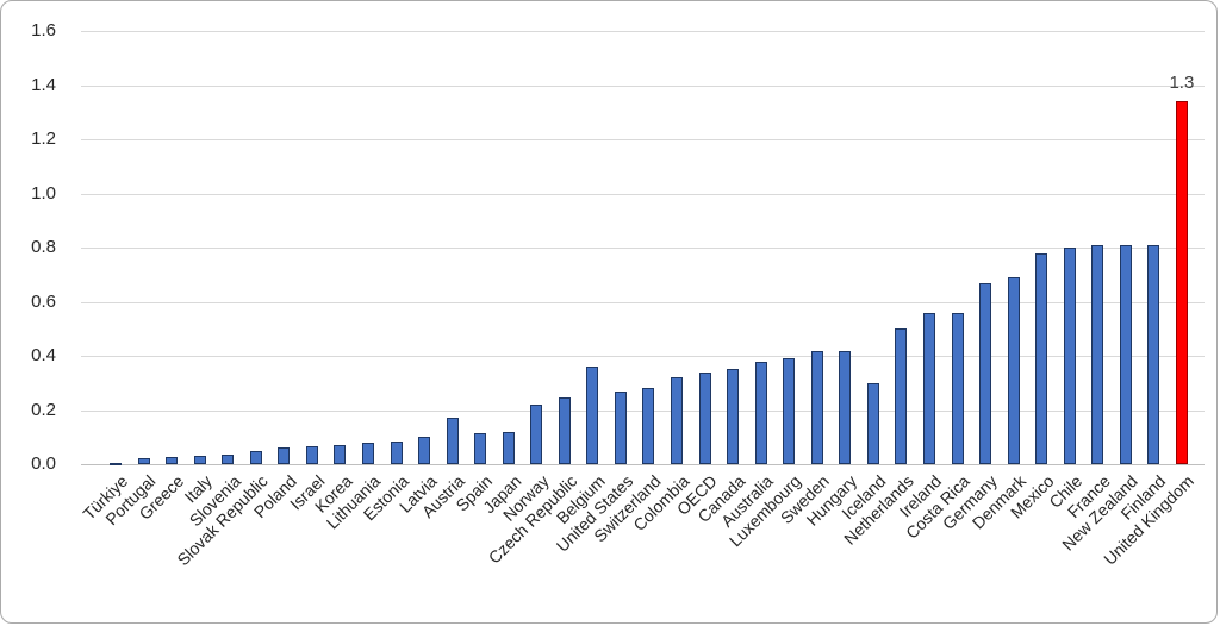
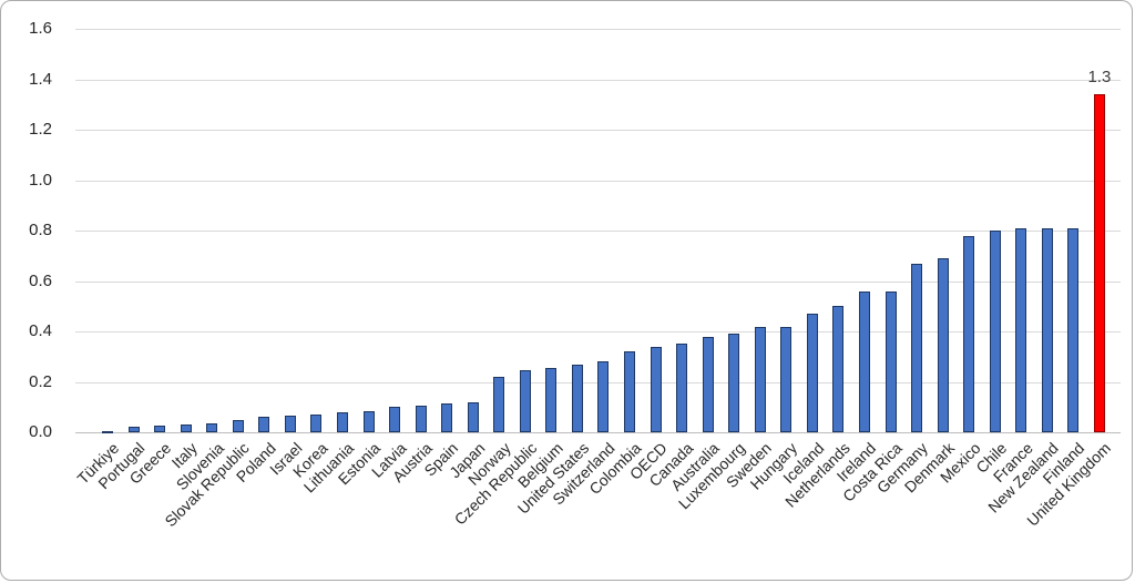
Austria: 0.17 -> 0.10
Belgium: 0.36 -> 0.26
Iceland: 0.30 -> 0.47
